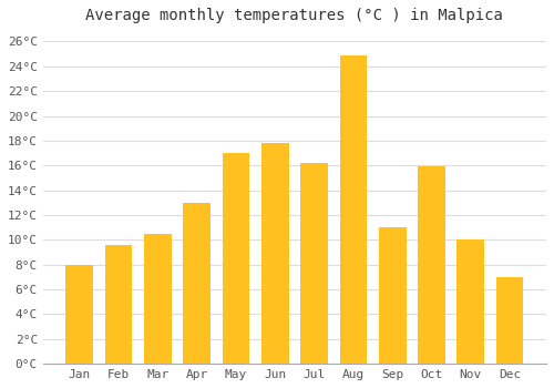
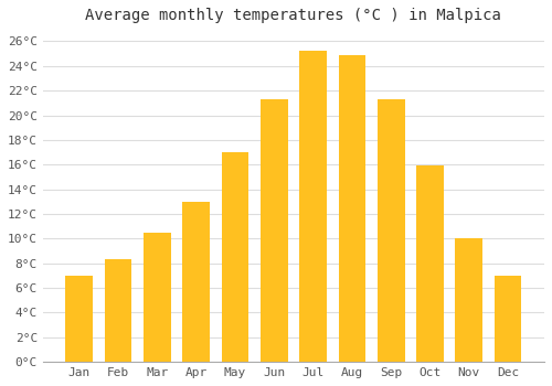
Jan: 8.0°C -> 7.0°C
Feb: 9.6°C -> 8.3°C
Jun: 17.8°C -> 21.3°C
Jul: 16.2°C -> 25.2°C
Sep: 11.0°C -> 21.3°C
